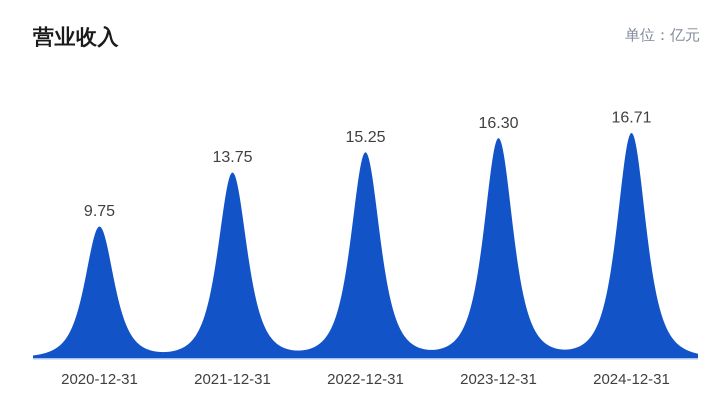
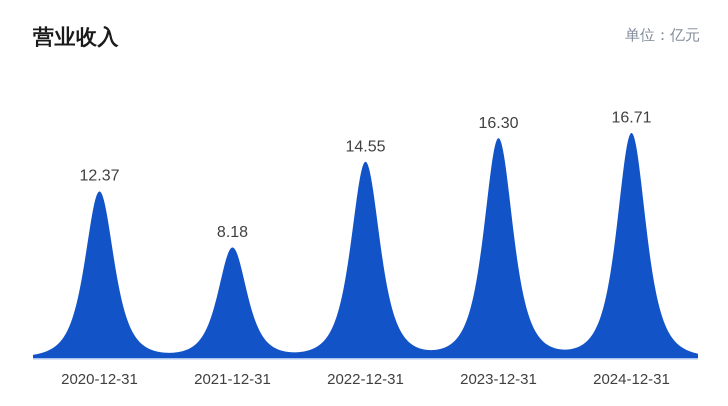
2020-12-31: 9.75 -> 12.37
2021-12-31: 13.75 -> 8.18
2022-12-31: 15.25 -> 14.55
